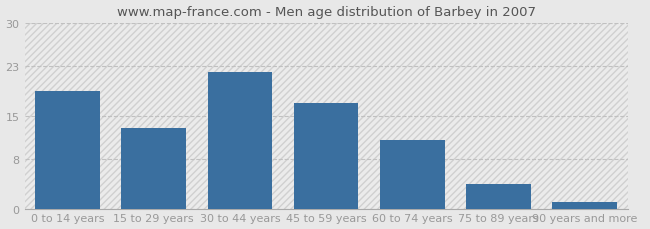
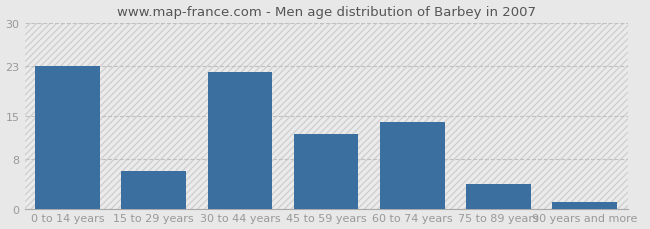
0 to 14 years: 19 -> 23
15 to 29 years: 13 -> 6
45 to 59 years: 17 -> 12
60 to 74 years: 11 -> 14
